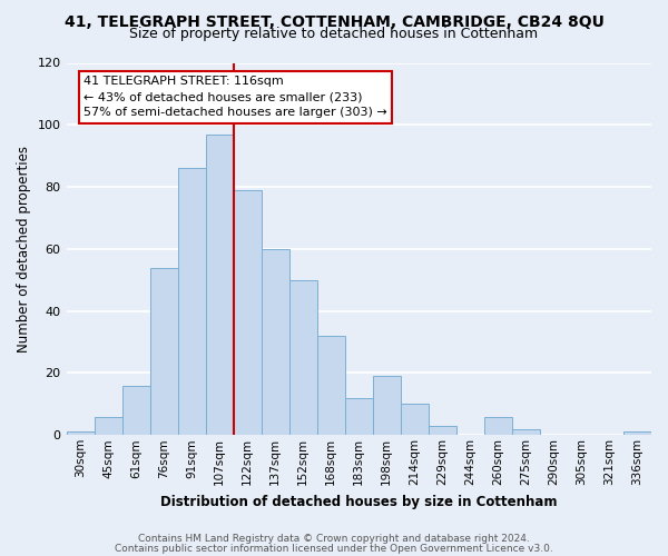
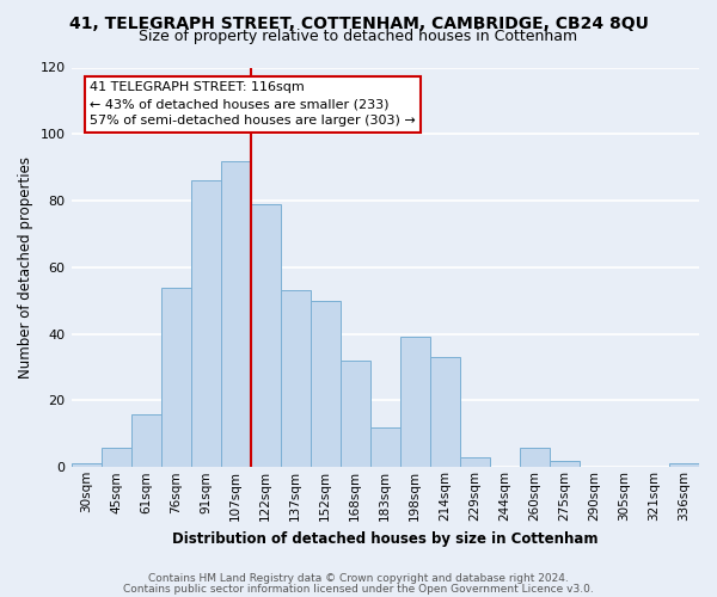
107sqm: 97 -> 92
137sqm: 60 -> 53
198sqm: 19 -> 39
214sqm: 10 -> 33
